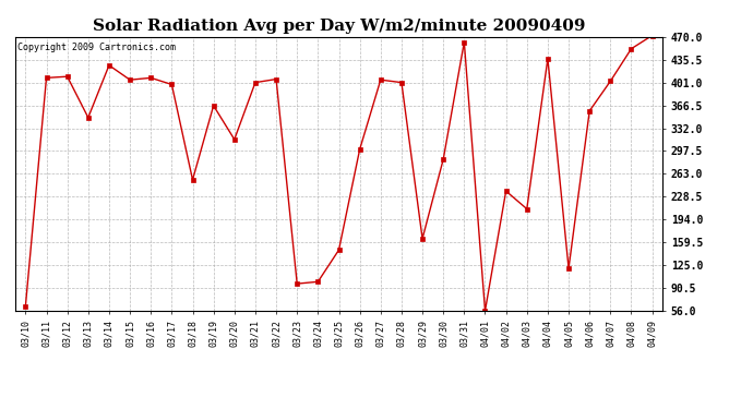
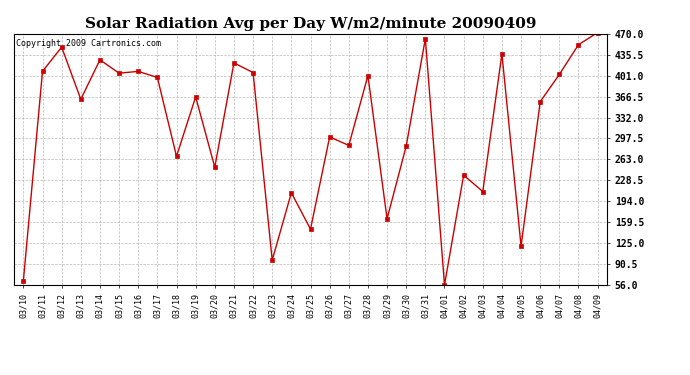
03/12: 410 -> 448
03/13: 348 -> 362
03/18: 254 -> 268
03/20: 315 -> 250
03/21: 401 -> 422
03/24: 100 -> 208
03/27: 405 -> 286
